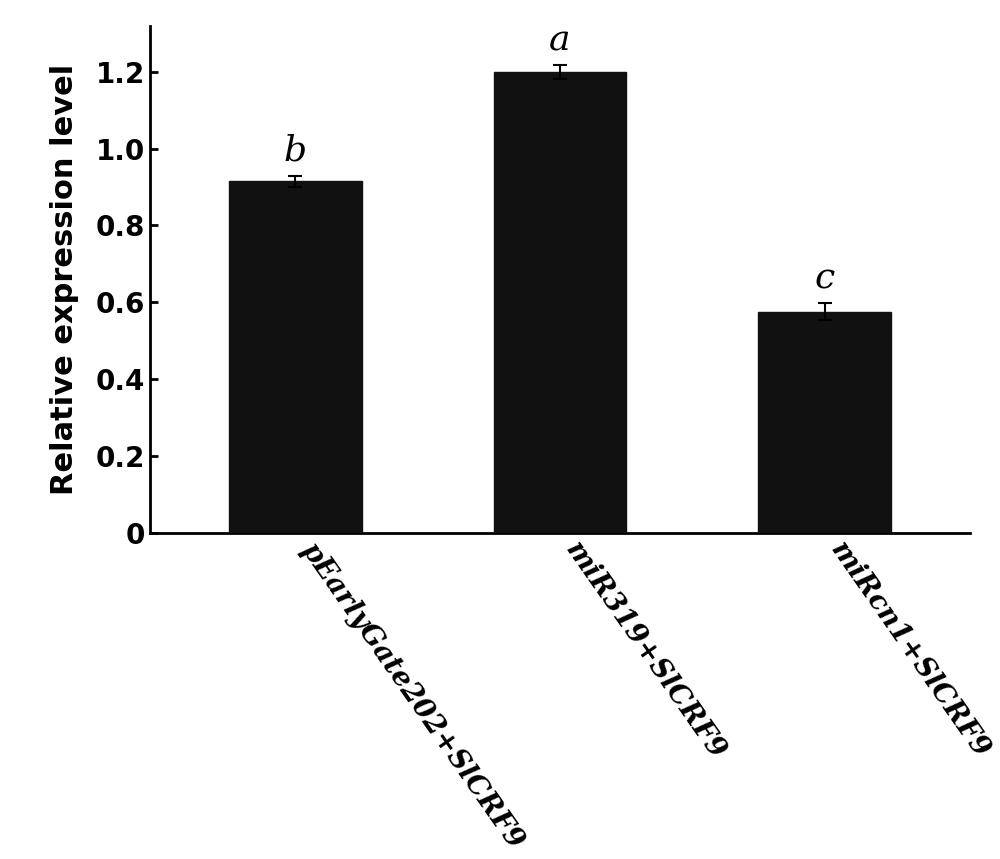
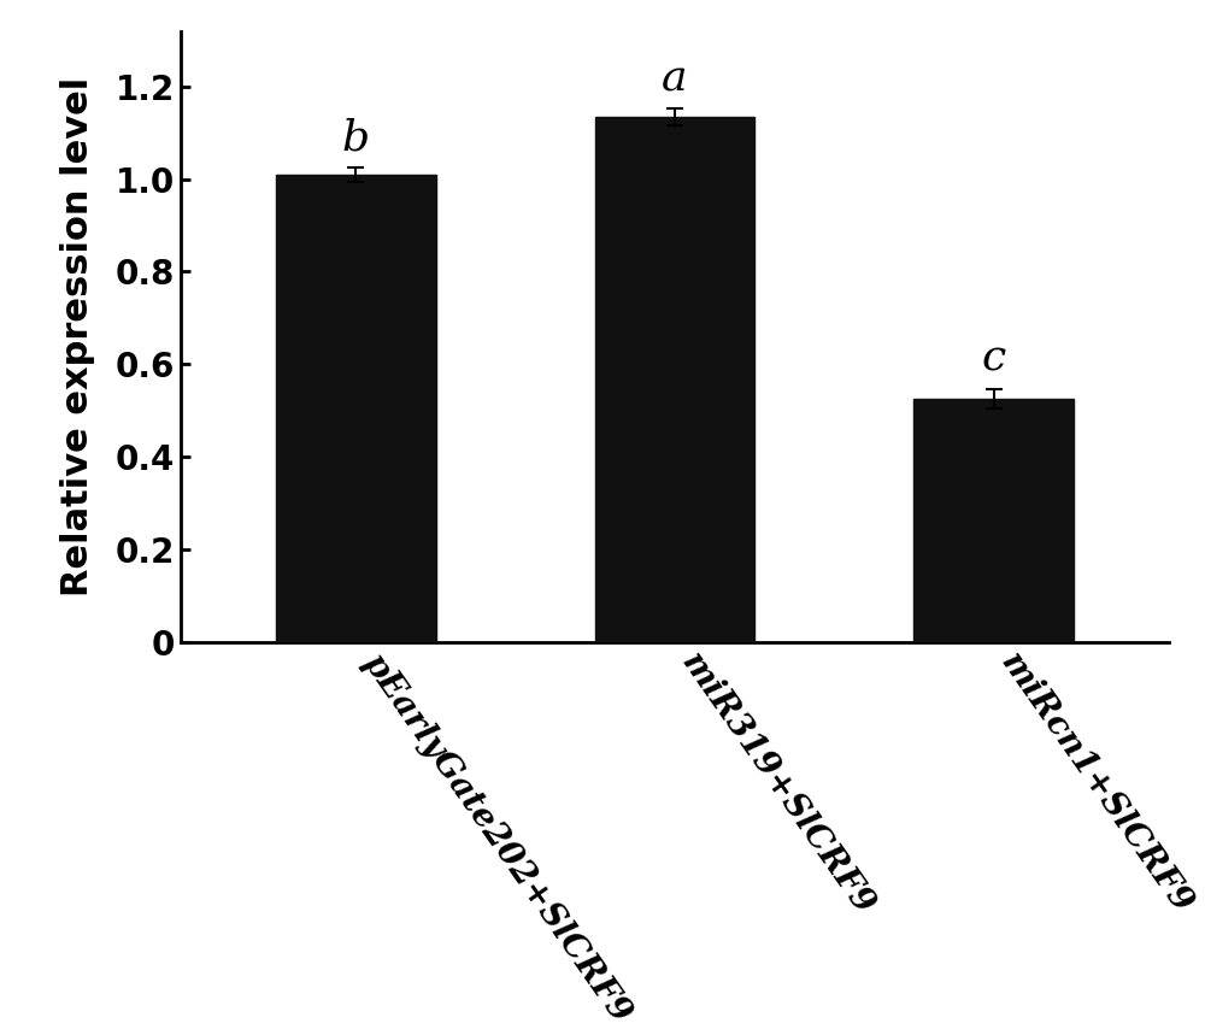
pEarlyGate202+SlCRF9: 0.915 -> 1.010
miR319+SlCRF9: 1.200 -> 1.135
miRcn1+SlCRF9: 0.575 -> 0.525
